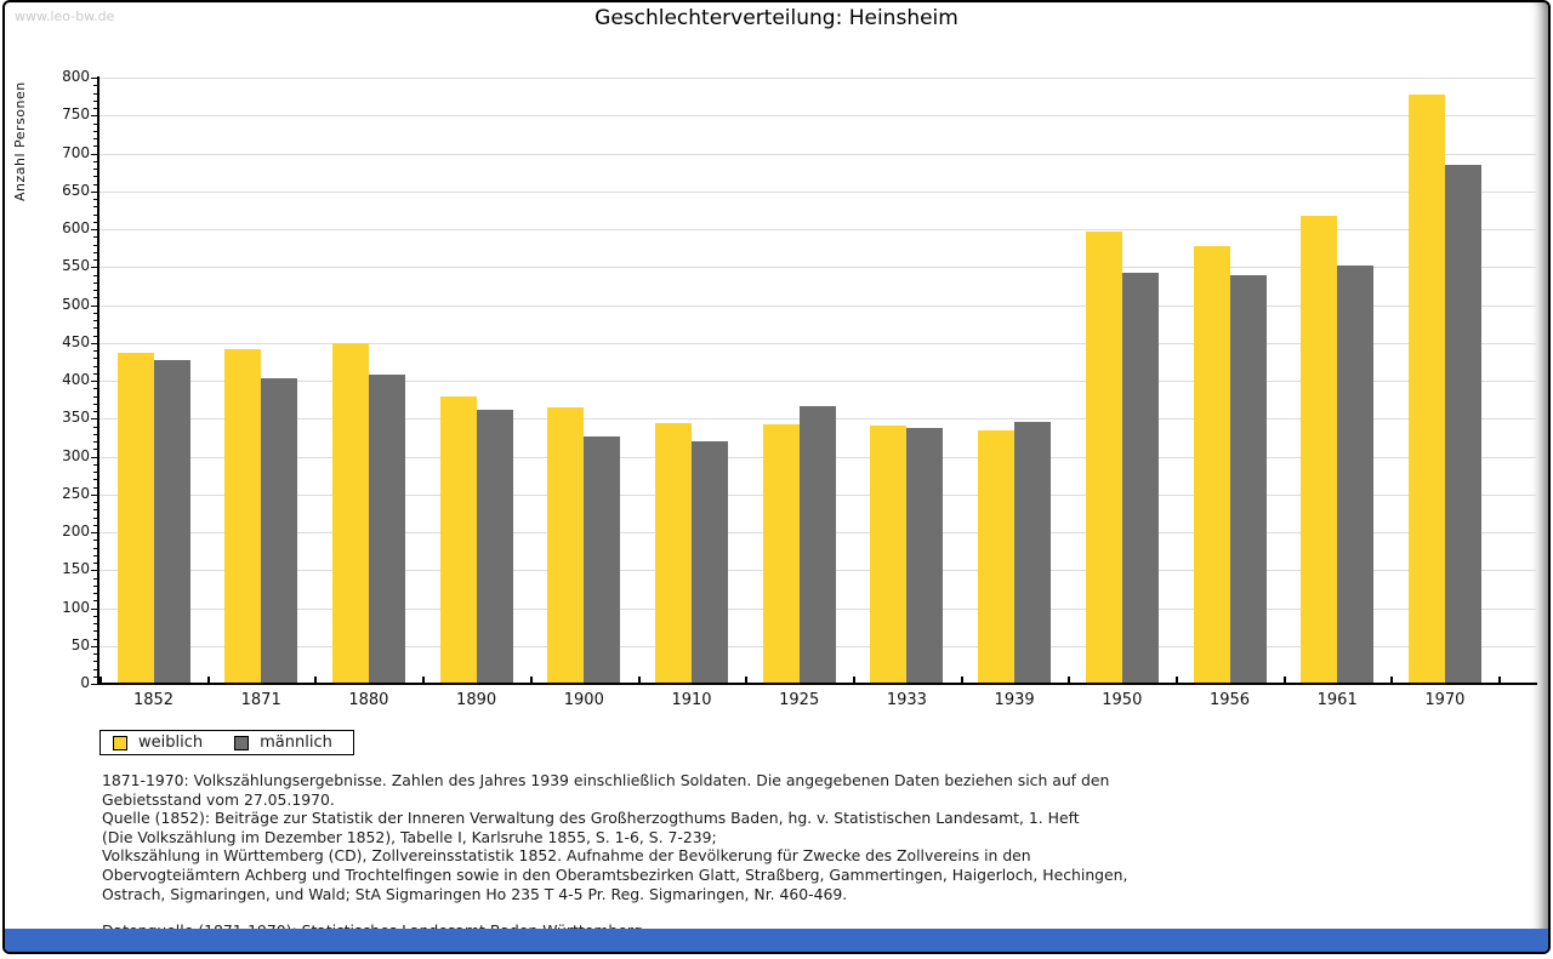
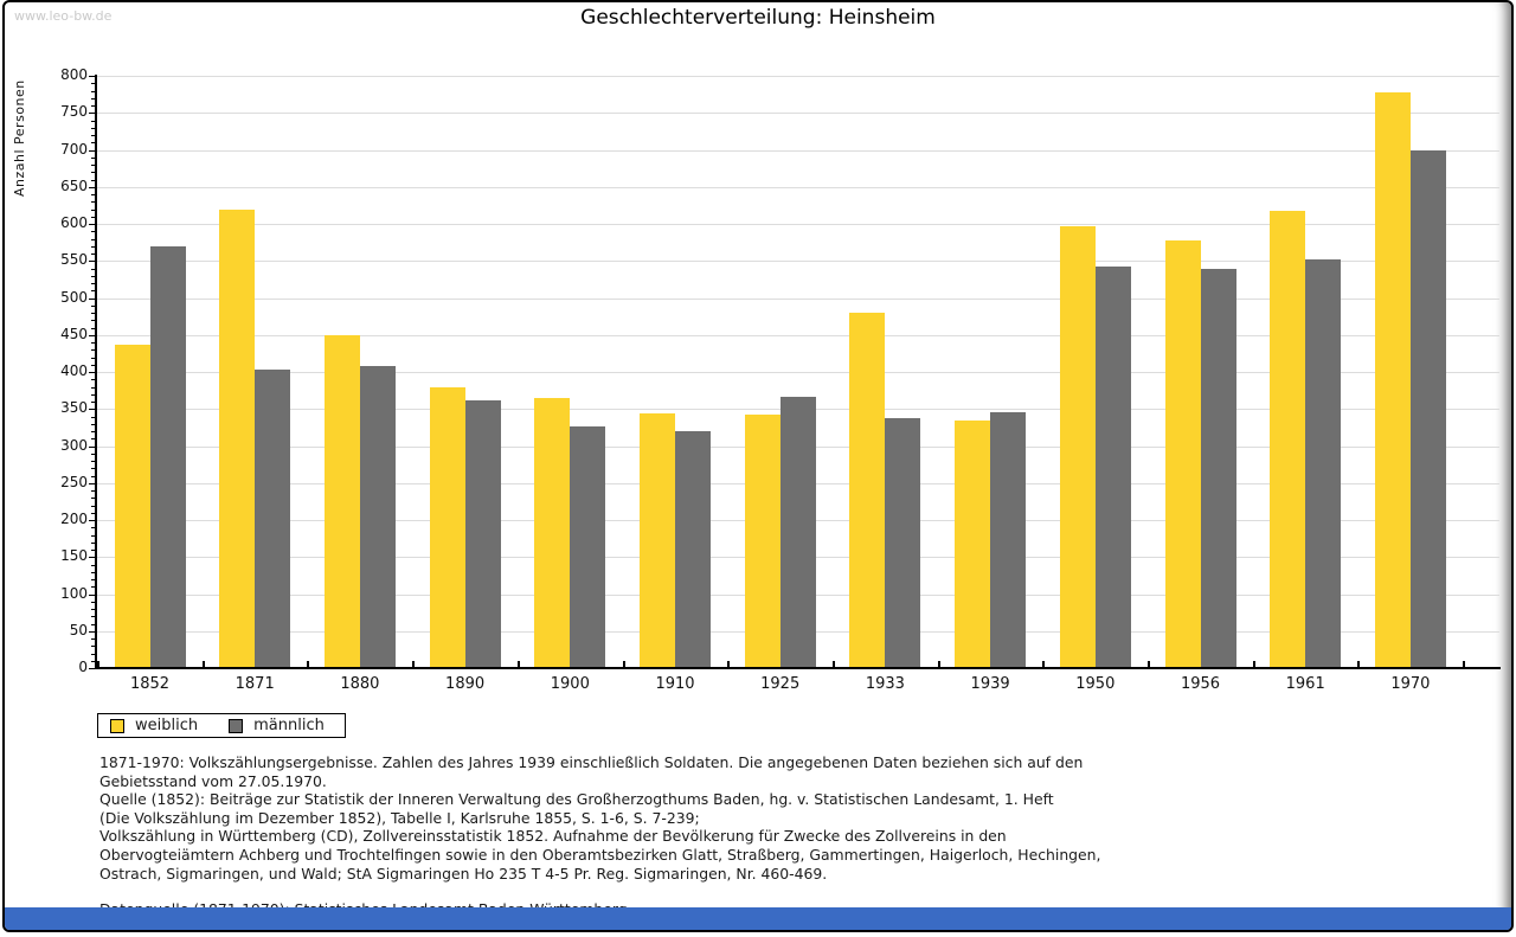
männlich/1852: 430 -> 570
weiblich/1871: 440 -> 620
weiblich/1933: 340 -> 480
männlich/1970: 680 -> 700
